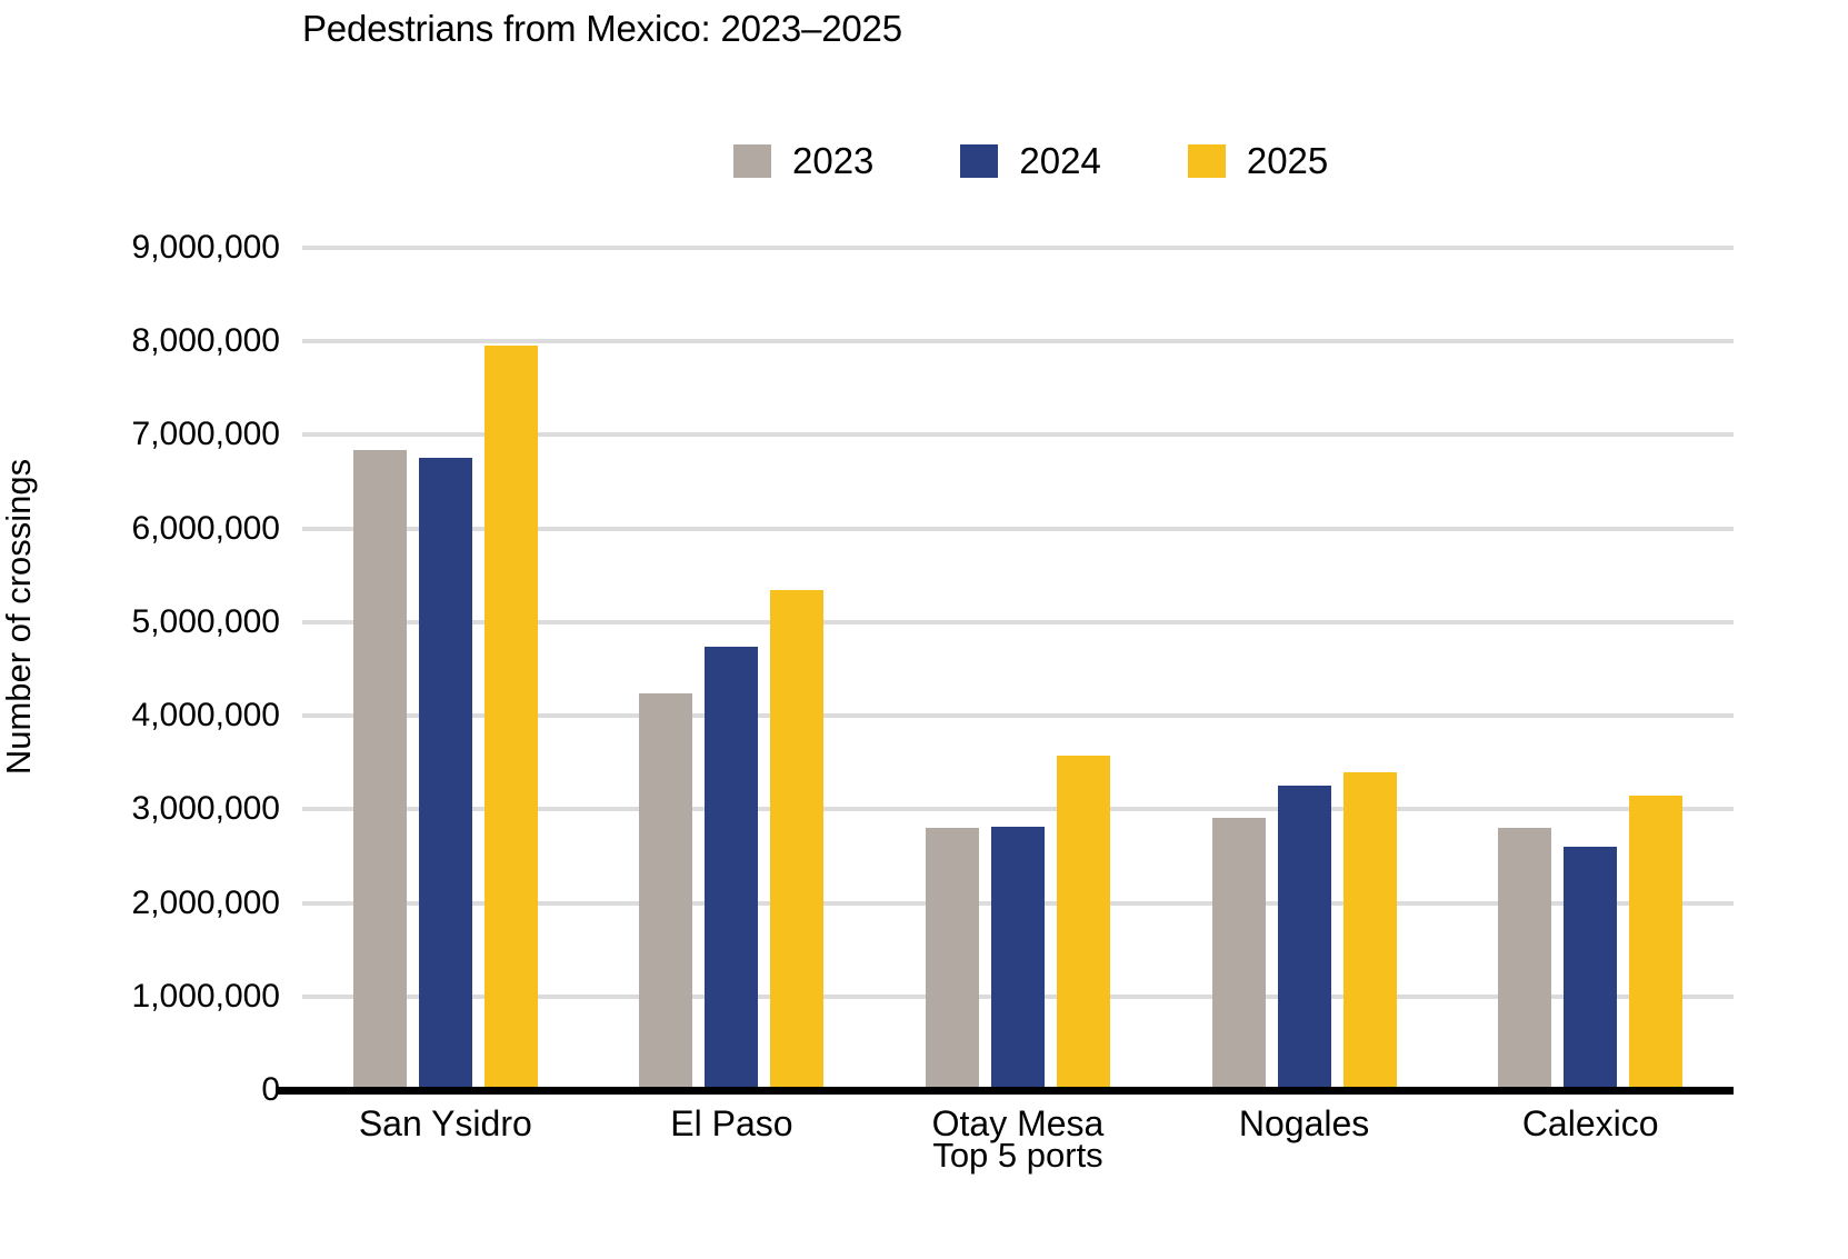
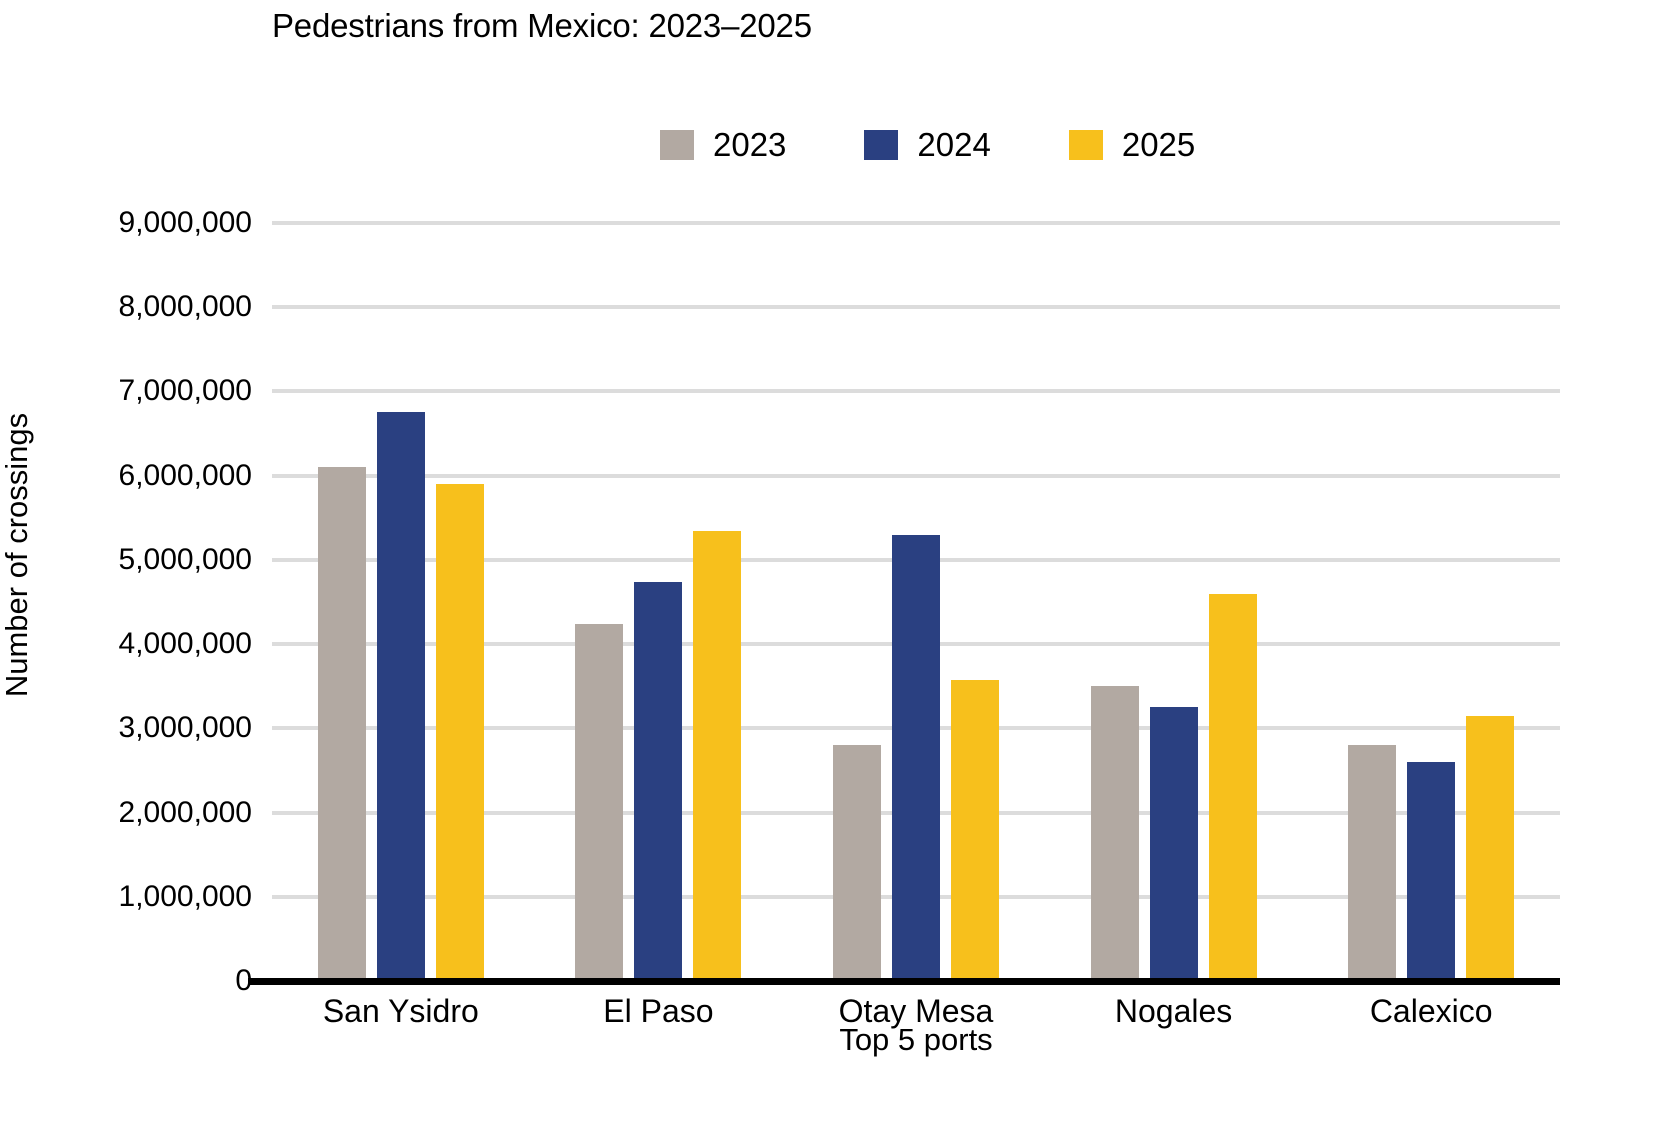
2023/San Ysidro: 6800000 -> 6100000
2025/San Ysidro: 8000000 -> 5900000
2024/Otay Mesa: 2800000 -> 5300000
2023/Nogales: 2900000 -> 3500000
2025/Nogales: 3400000 -> 4600000
